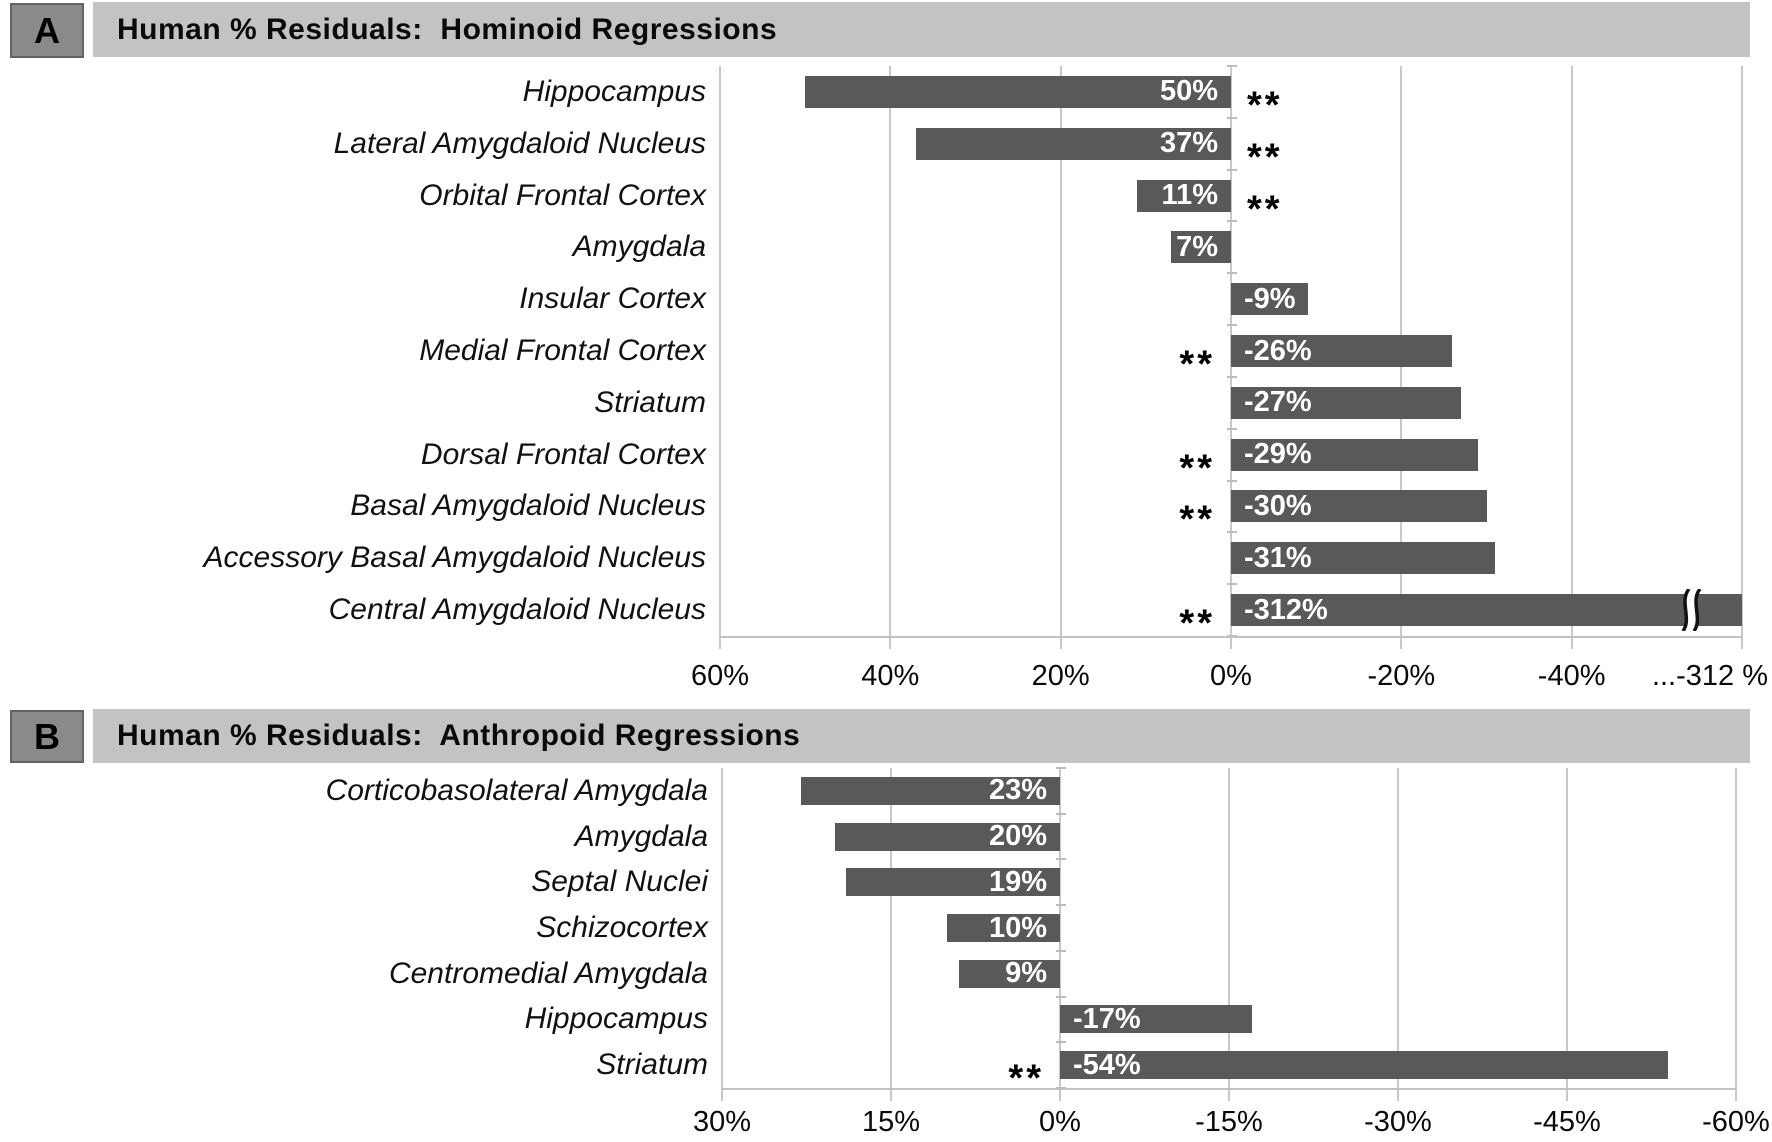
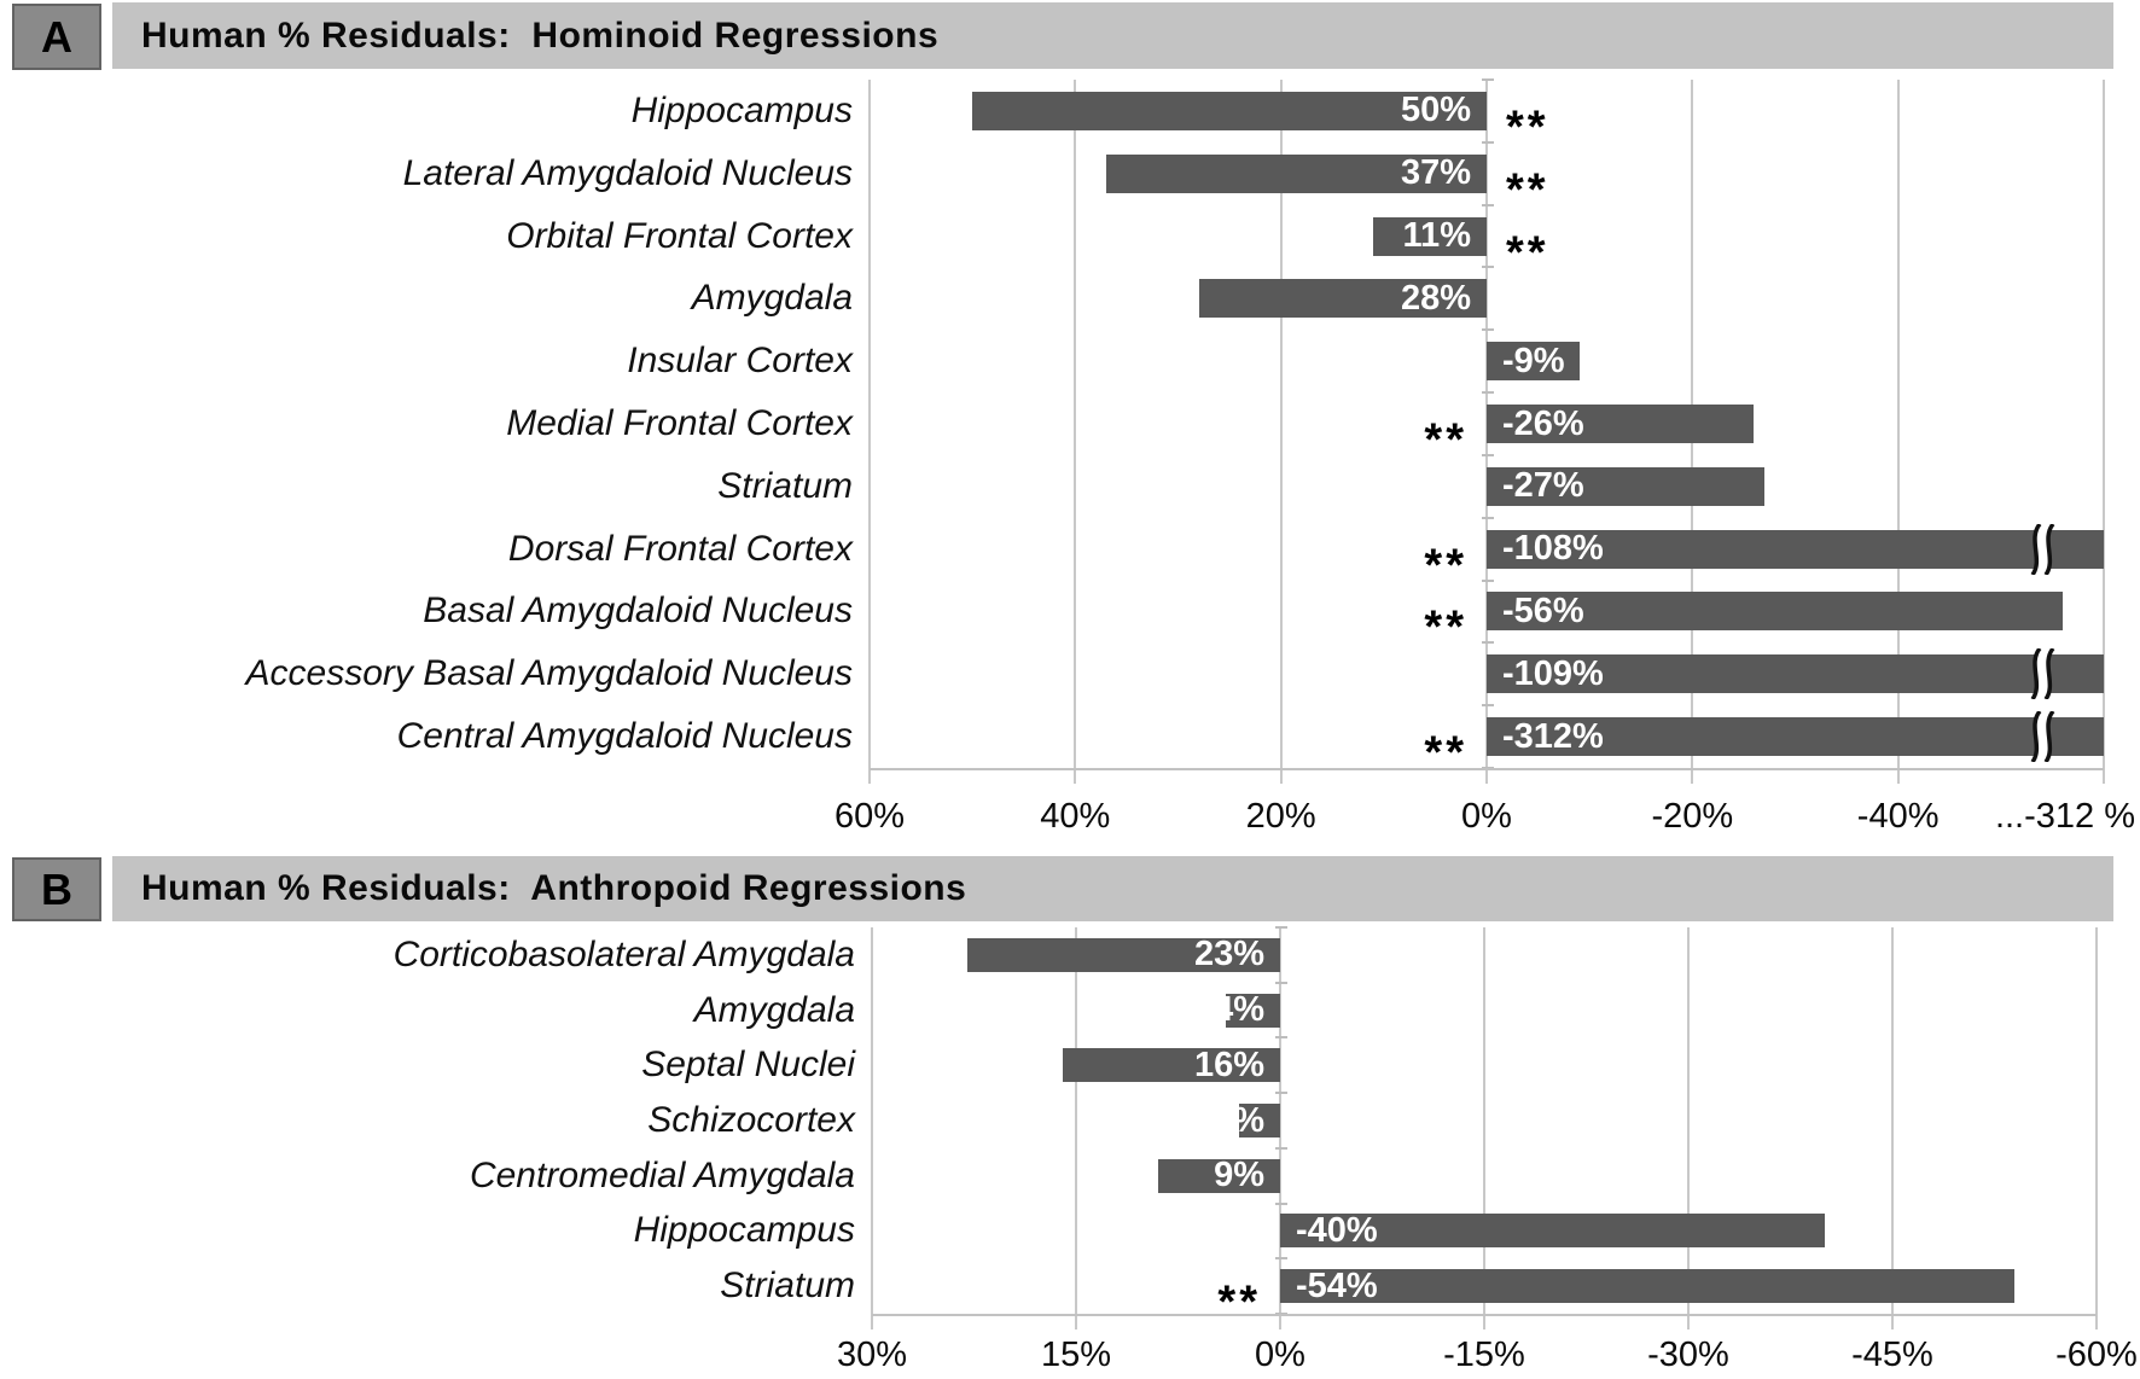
Human % Residuals: Hominoid Regressions/Amygdala: 7% -> 28%
Human % Residuals: Hominoid Regressions/Dorsal Frontal Cortex: -29% -> -108%
Human % Residuals: Hominoid Regressions/Basal Amygdaloid Nucleus: -30% -> -56%
Human % Residuals: Hominoid Regressions/Accessory Basal Amygdaloid Nucleus: -31% -> -109%
Human % Residuals: Anthropoid Regressions/Amygdala: 20% -> 4%
Human % Residuals: Anthropoid Regressions/Septal Nuclei: 19% -> 16%
Human % Residuals: Anthropoid Regressions/Schizocortex: 10% -> 3%
Human % Residuals: Anthropoid Regressions/Hippocampus: -17% -> -40%
